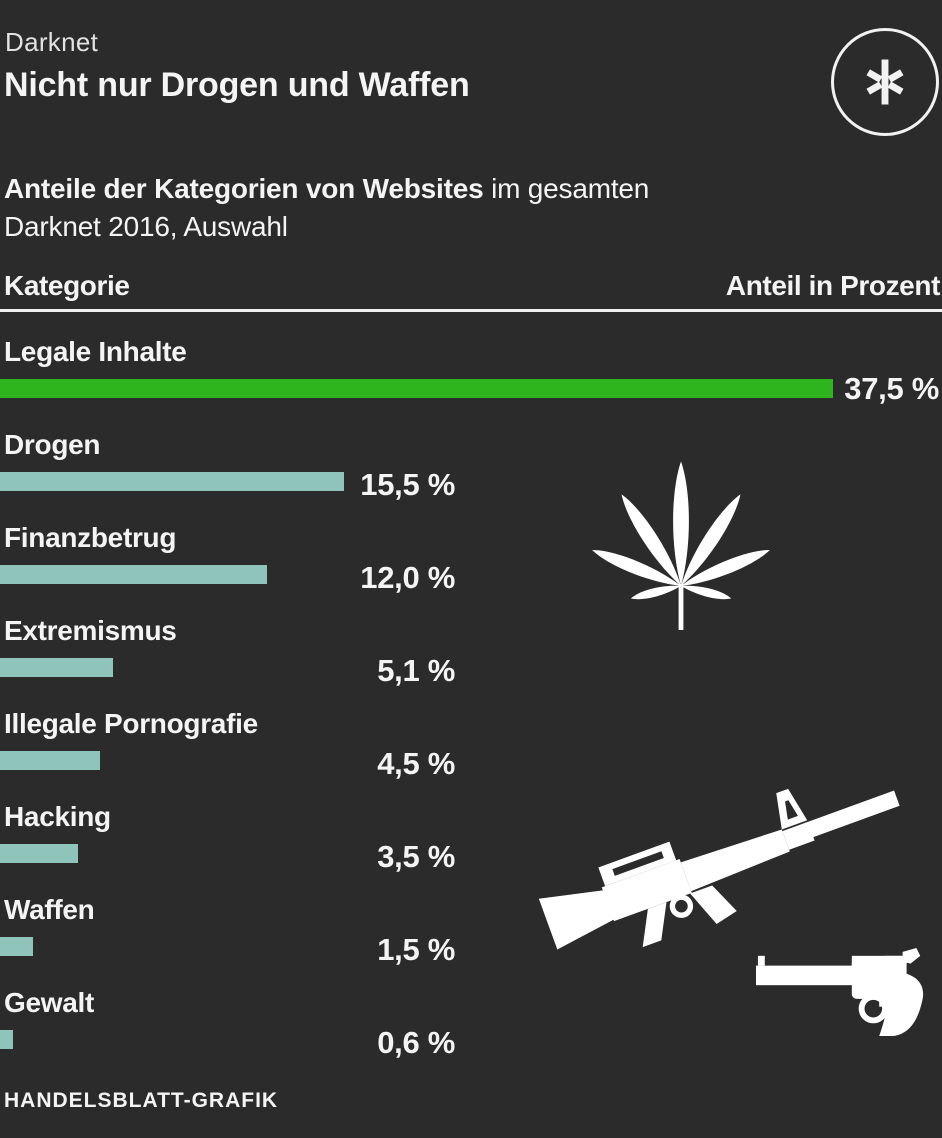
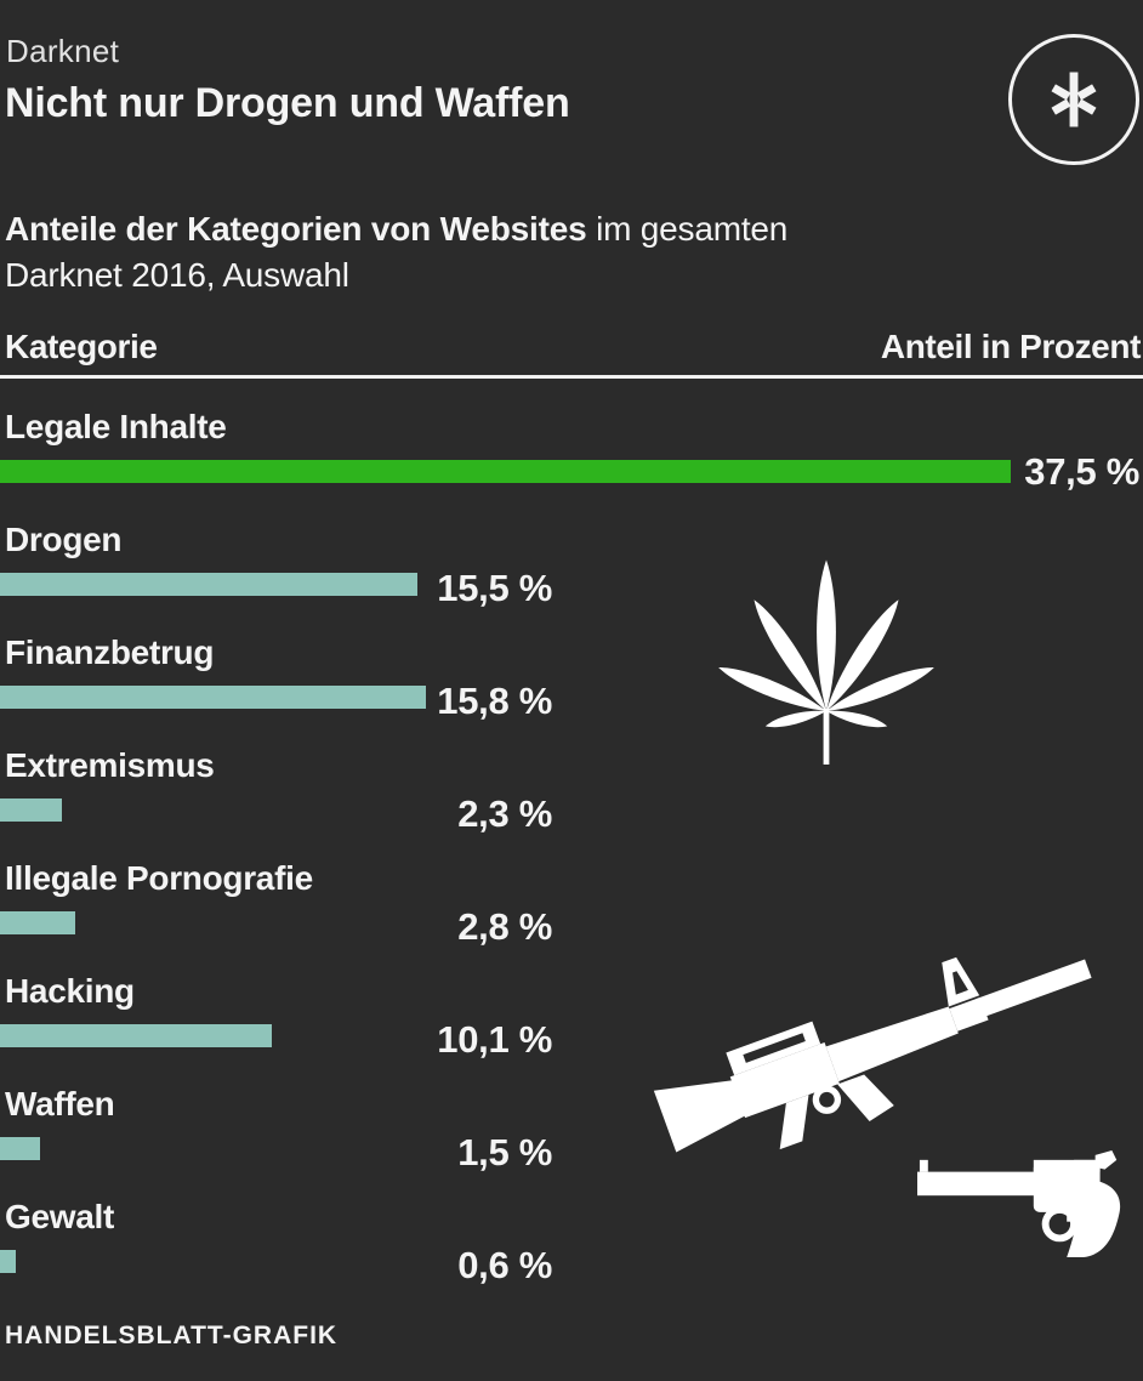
Finanzbetrug: 12,0 -> 15,8
Extremismus: 5,1 -> 2,3
Illegale Pornografie: 4,5 -> 2,8
Hacking: 3,5 -> 10,1
